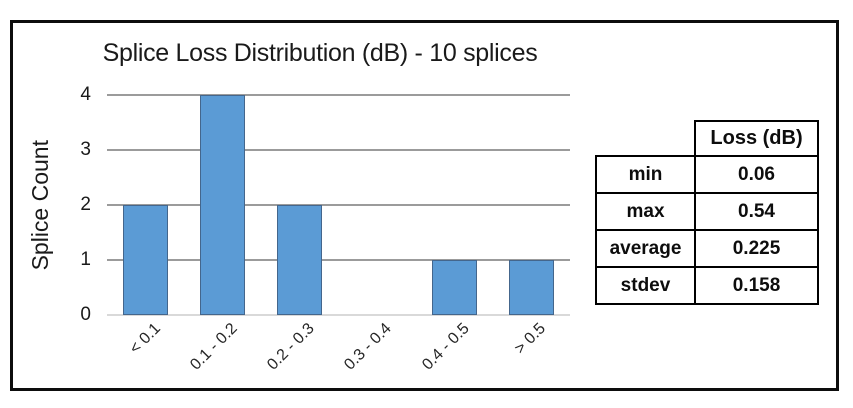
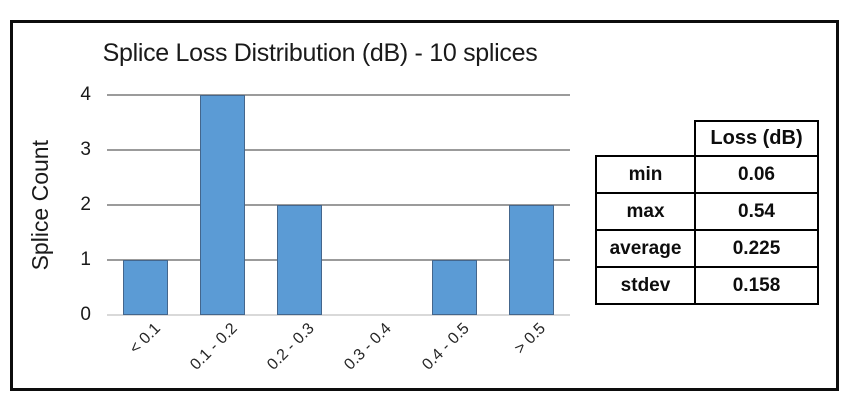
< 0.1: 2 -> 1
> 0.5: 1 -> 2
